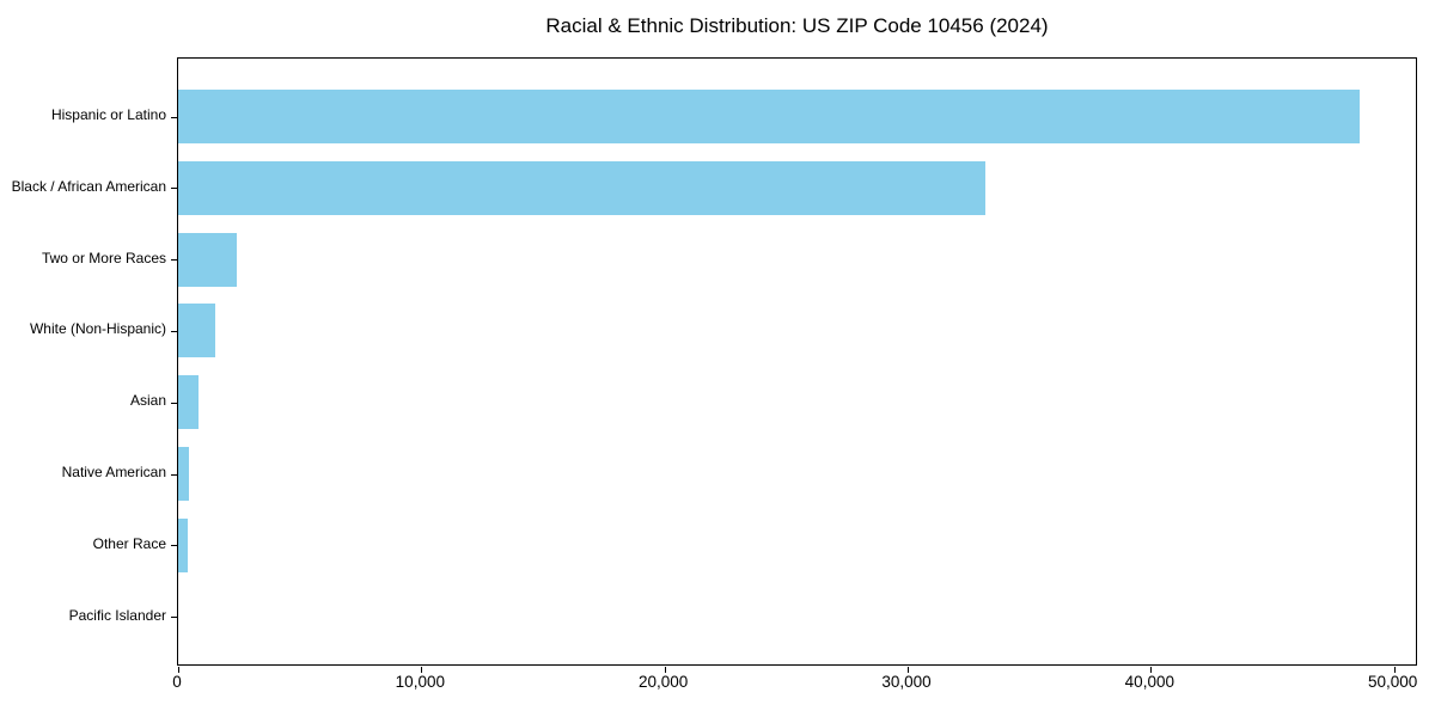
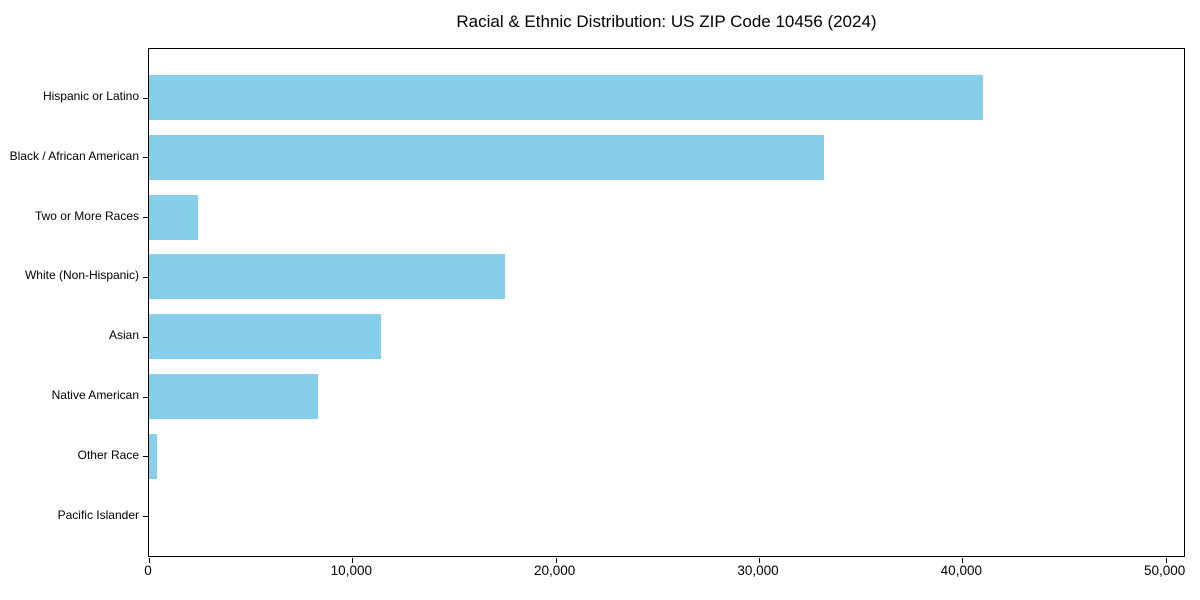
Hispanic or Latino: 48600 -> 41000
White (Non-Hispanic): 1500 -> 17500
Asian: 800 -> 11400
Native American: 500 -> 8300
